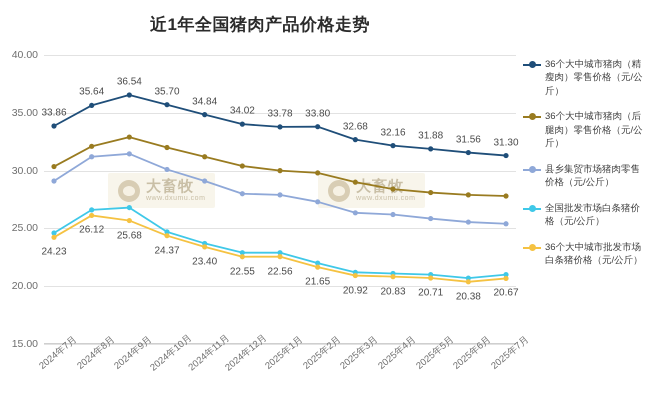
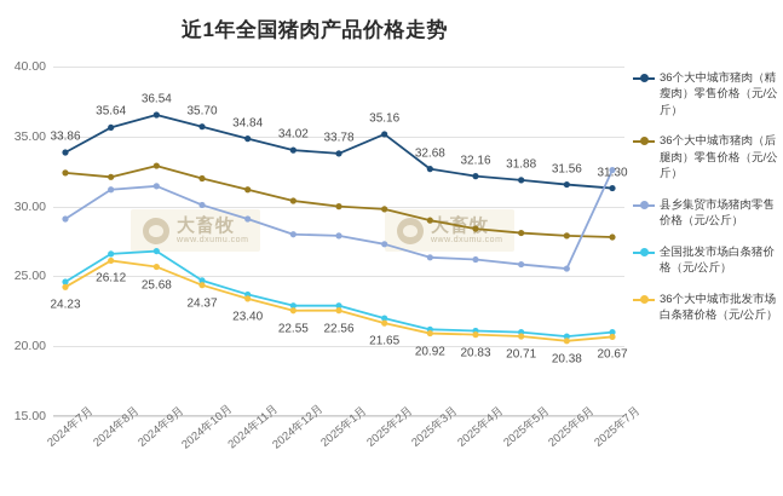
36个大中城市猪肉（后腿肉）零售价格（元/公斤）/2024年7月: 30.4 -> 32.4
36个大中城市猪肉（精瘦肉）零售价格（元/公斤）/2025年2月: 33.80 -> 35.16
县乡集贸市场猪肉零售价格（元/公斤）/2025年7月: 25.4 -> 32.6
